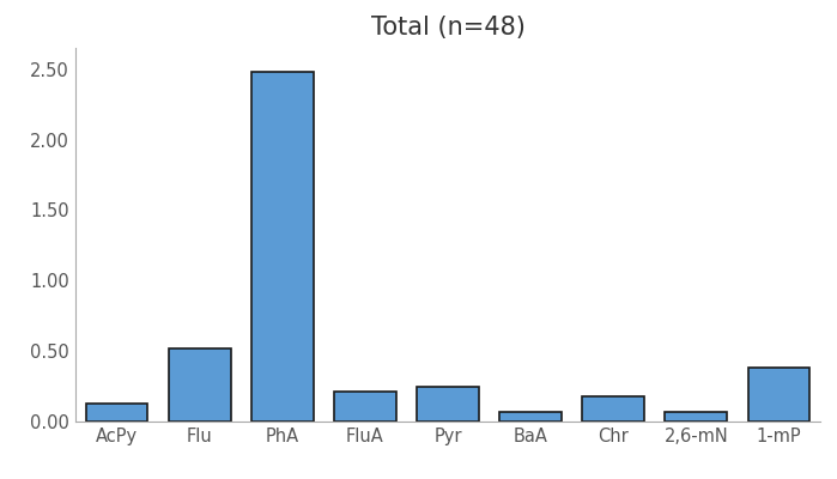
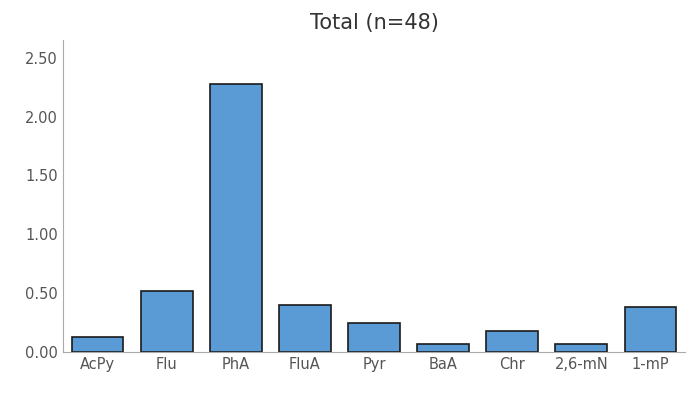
PhA: 2.48 -> 2.28
FluA: 0.21 -> 0.40
